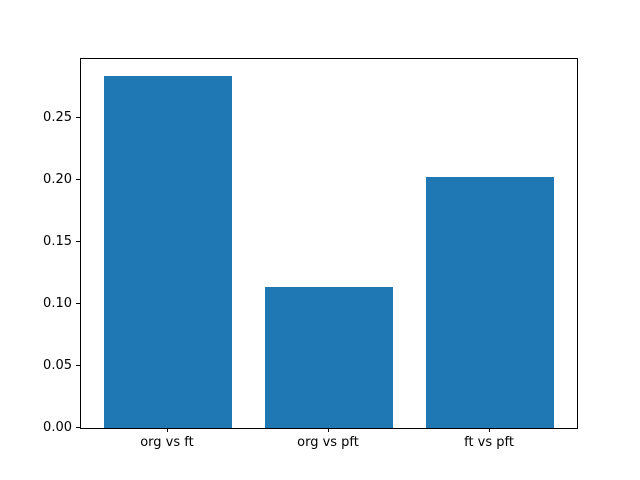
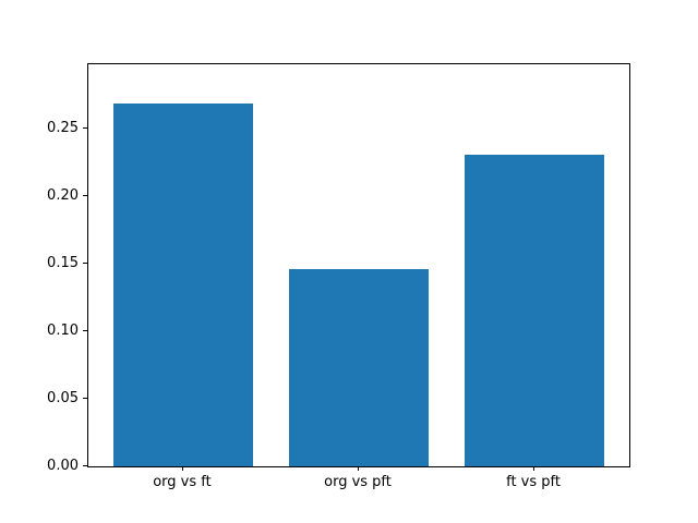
org vs ft: 0.284 -> 0.269
org vs pft: 0.114 -> 0.146
ft vs pft: 0.203 -> 0.231
